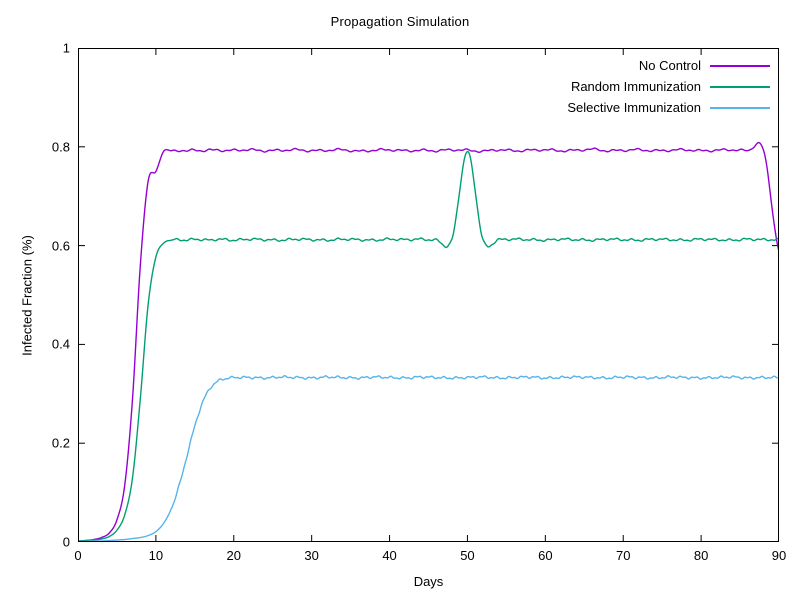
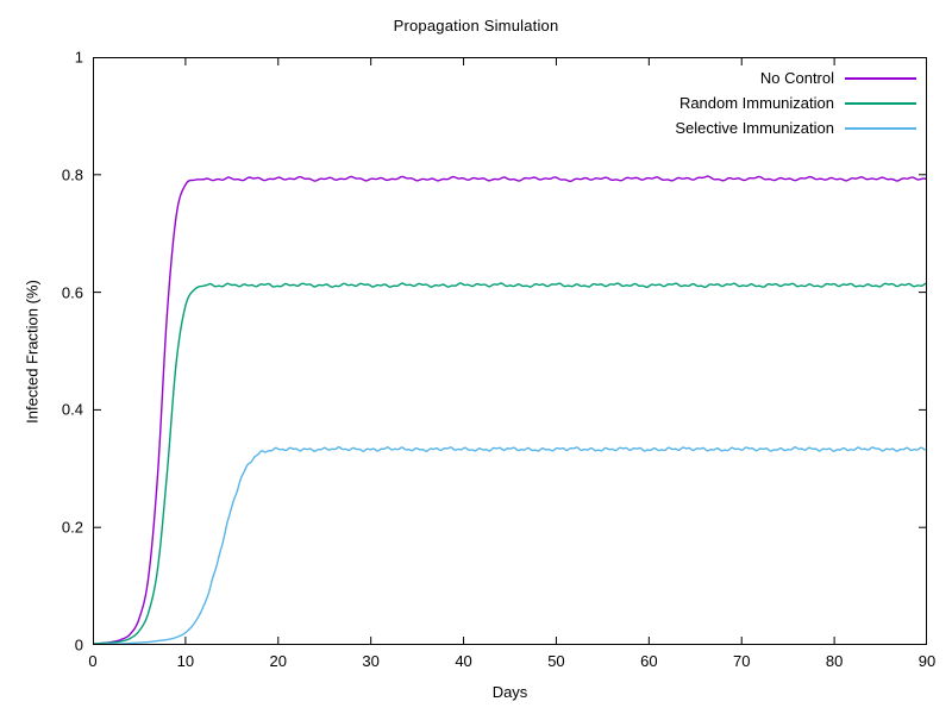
No Control/10: 0.75 -> 0.78
Random Immunization/50: 0.79 -> 0.61
No Control/90: 0.59 -> 0.79
